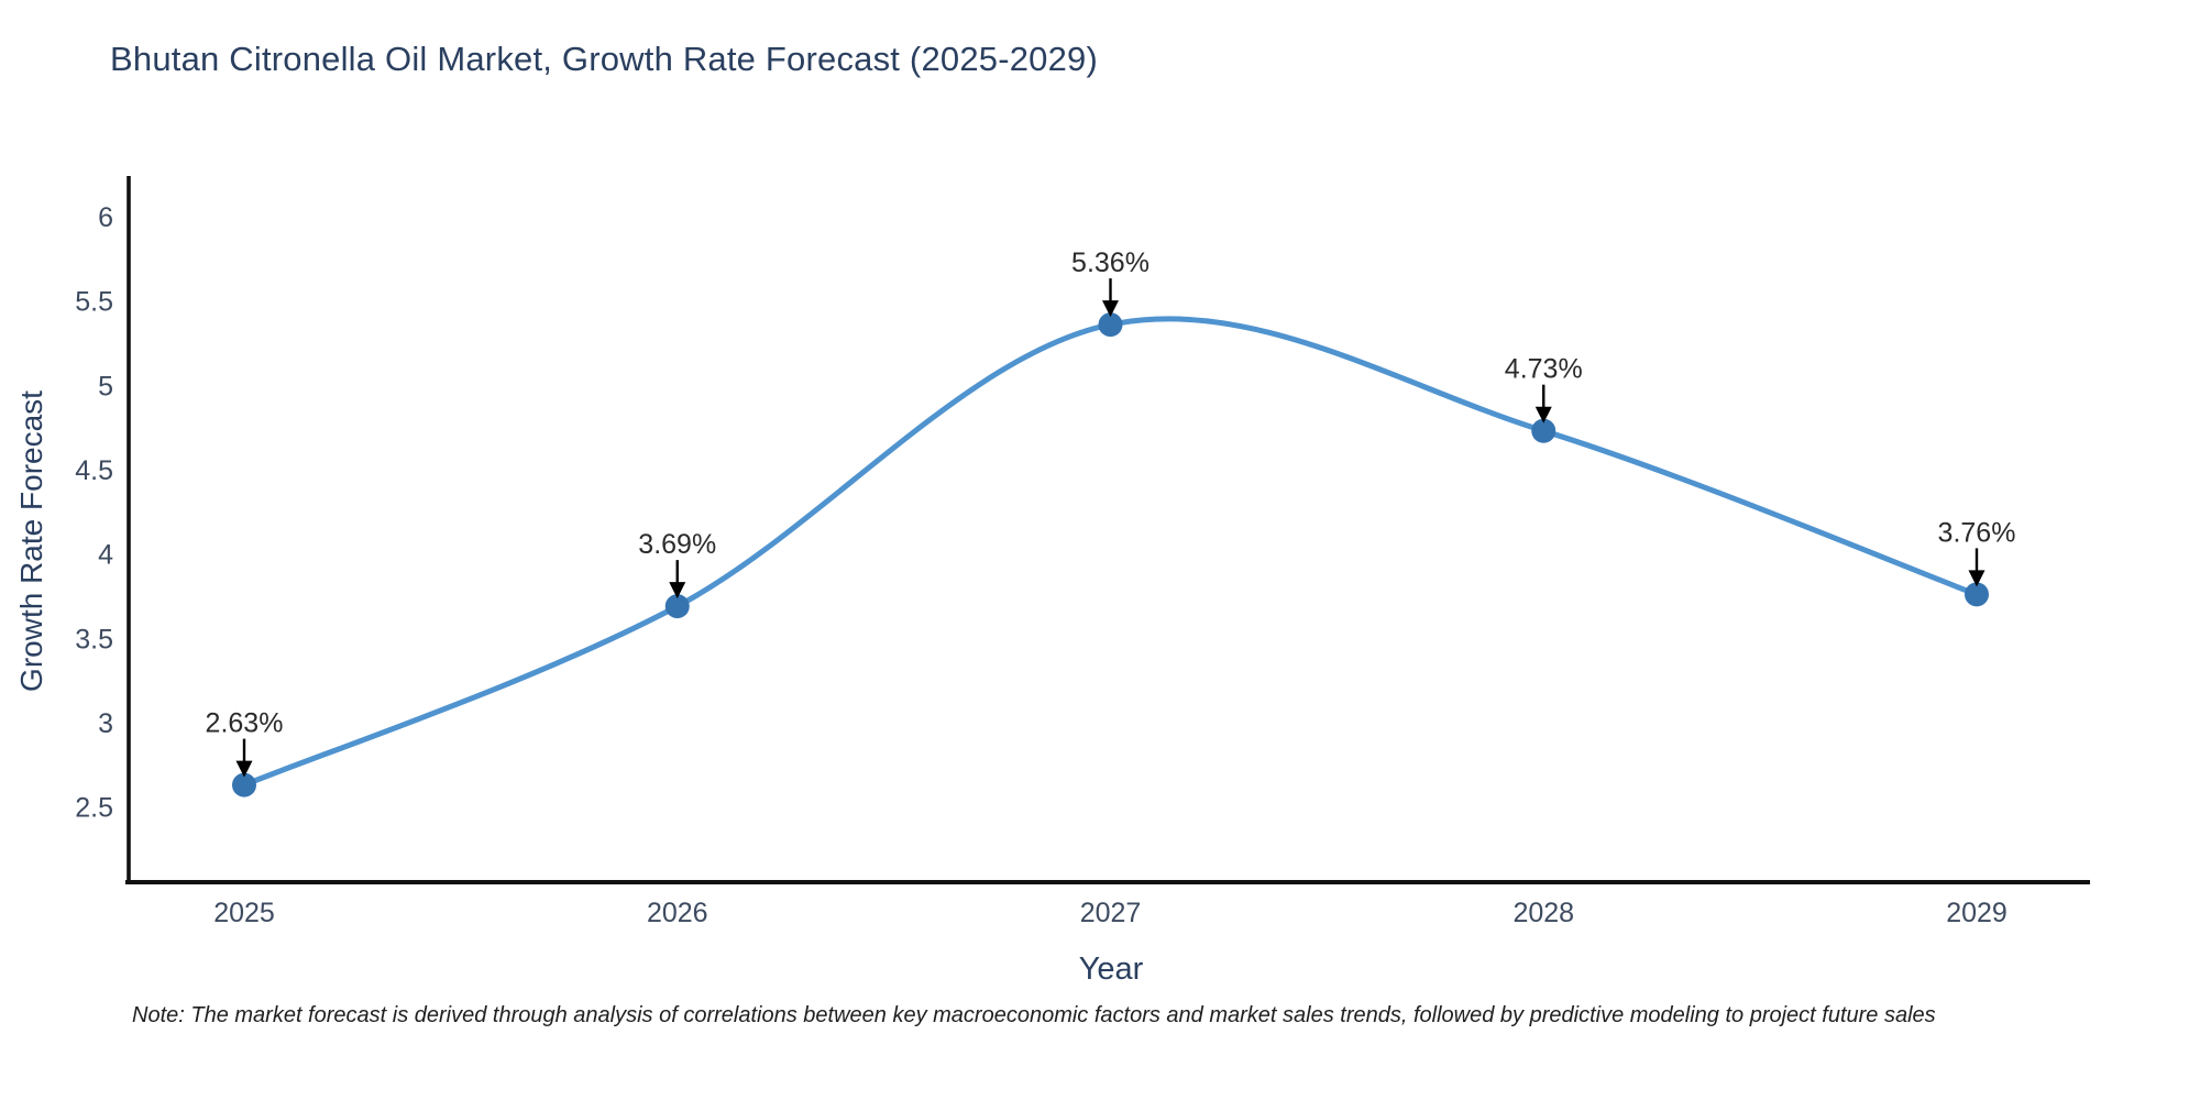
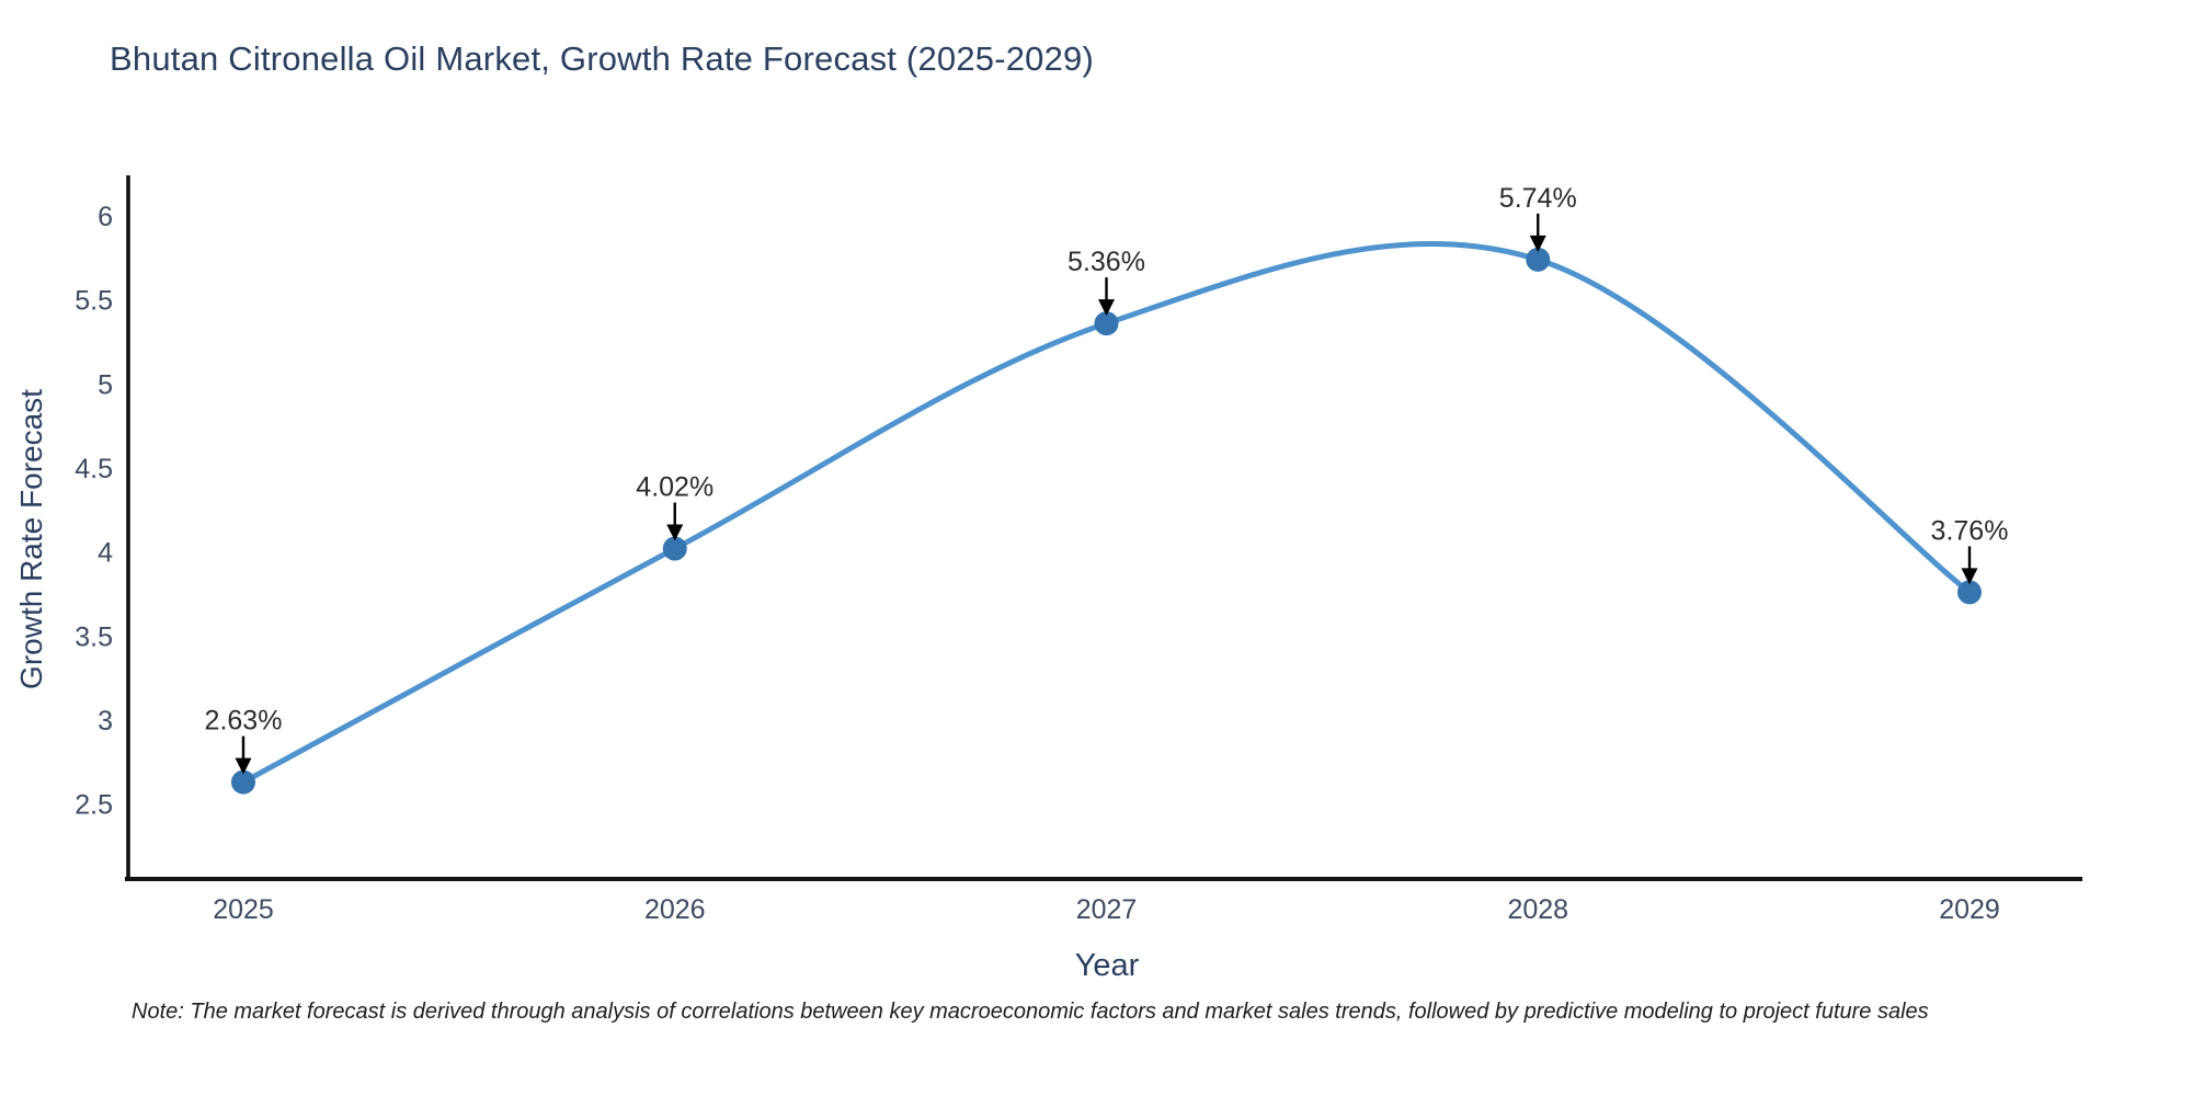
2026: 3.69% -> 4.02%
2028: 4.73% -> 5.74%
